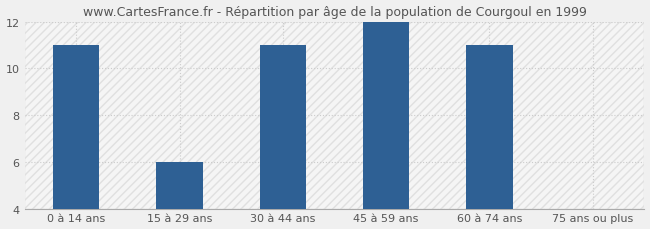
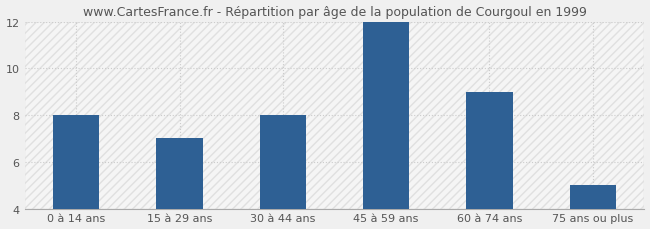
0 à 14 ans: 11 -> 8
15 à 29 ans: 6 -> 7
30 à 44 ans: 11 -> 8
60 à 74 ans: 11 -> 9
75 ans ou plus: 4 -> 5
